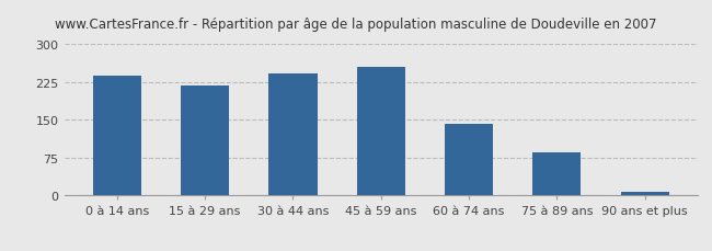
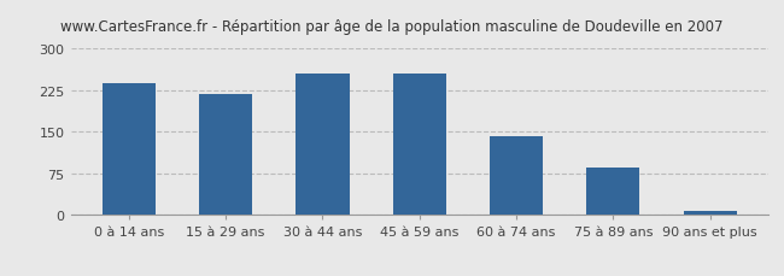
30 à 44 ans: 242 -> 255
